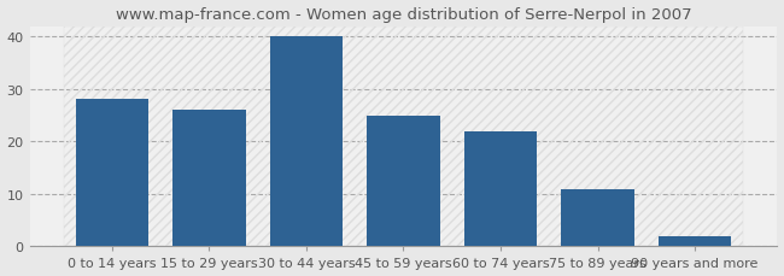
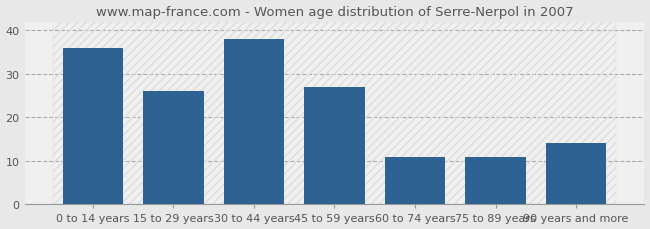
0 to 14 years: 28 -> 36
30 to 44 years: 40 -> 38
45 to 59 years: 25 -> 27
60 to 74 years: 22 -> 11
90 years and more: 2 -> 14
